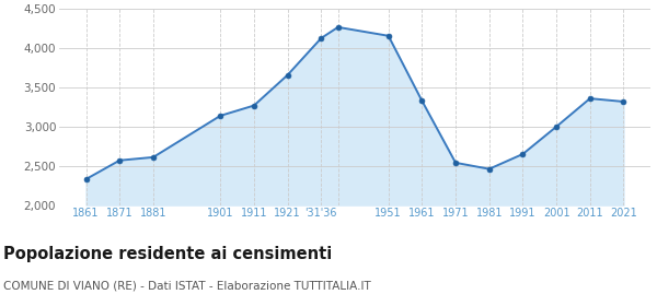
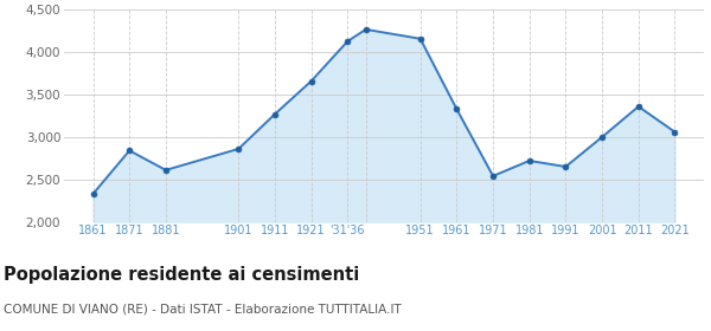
1871: 2,570 -> 2,840
1901: 3,140 -> 2,860
1981: 2,460 -> 2,720
2021: 3,320 -> 3,060
